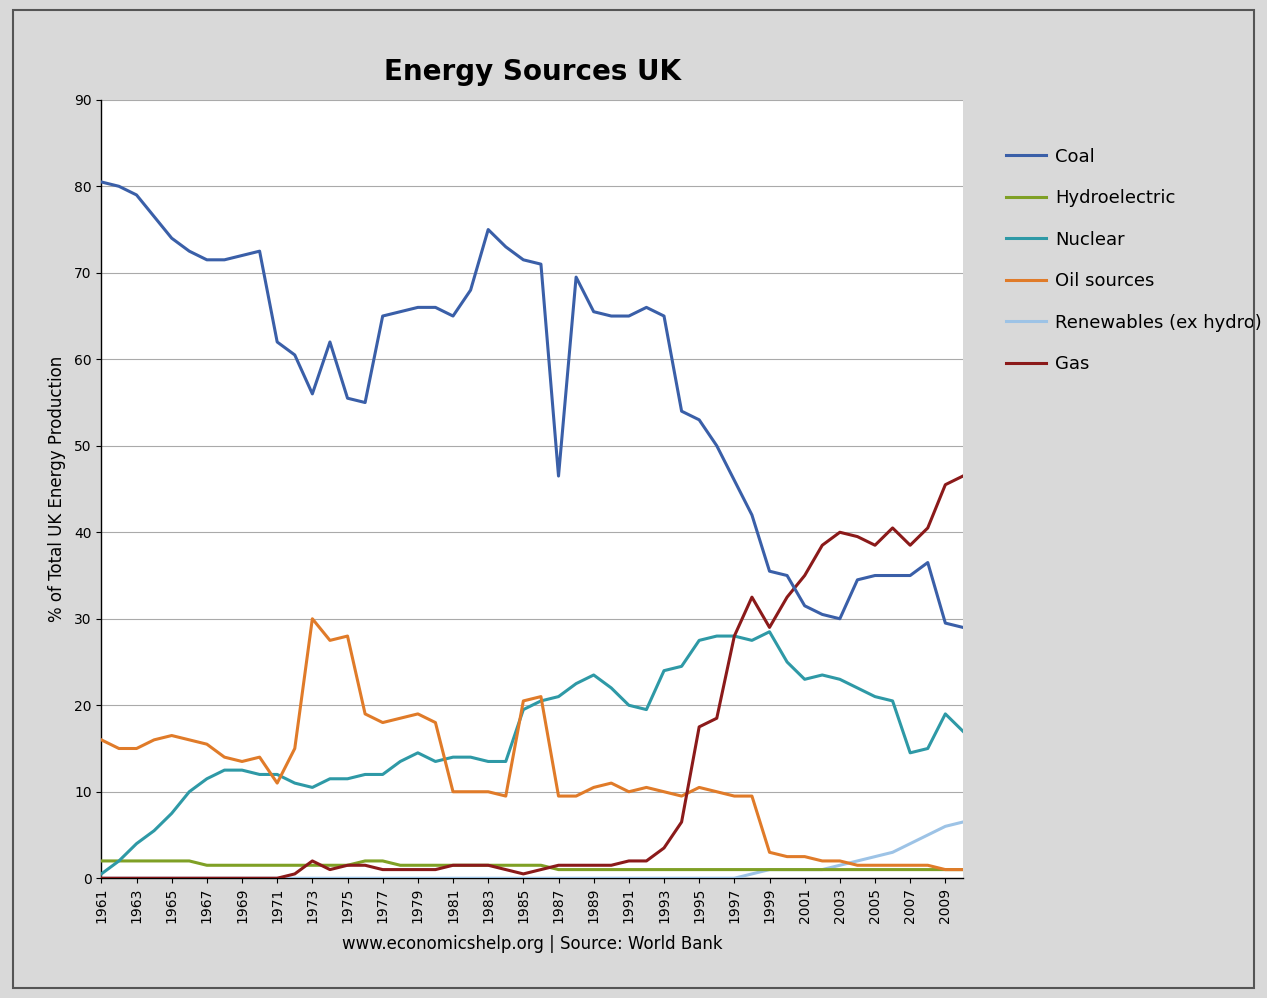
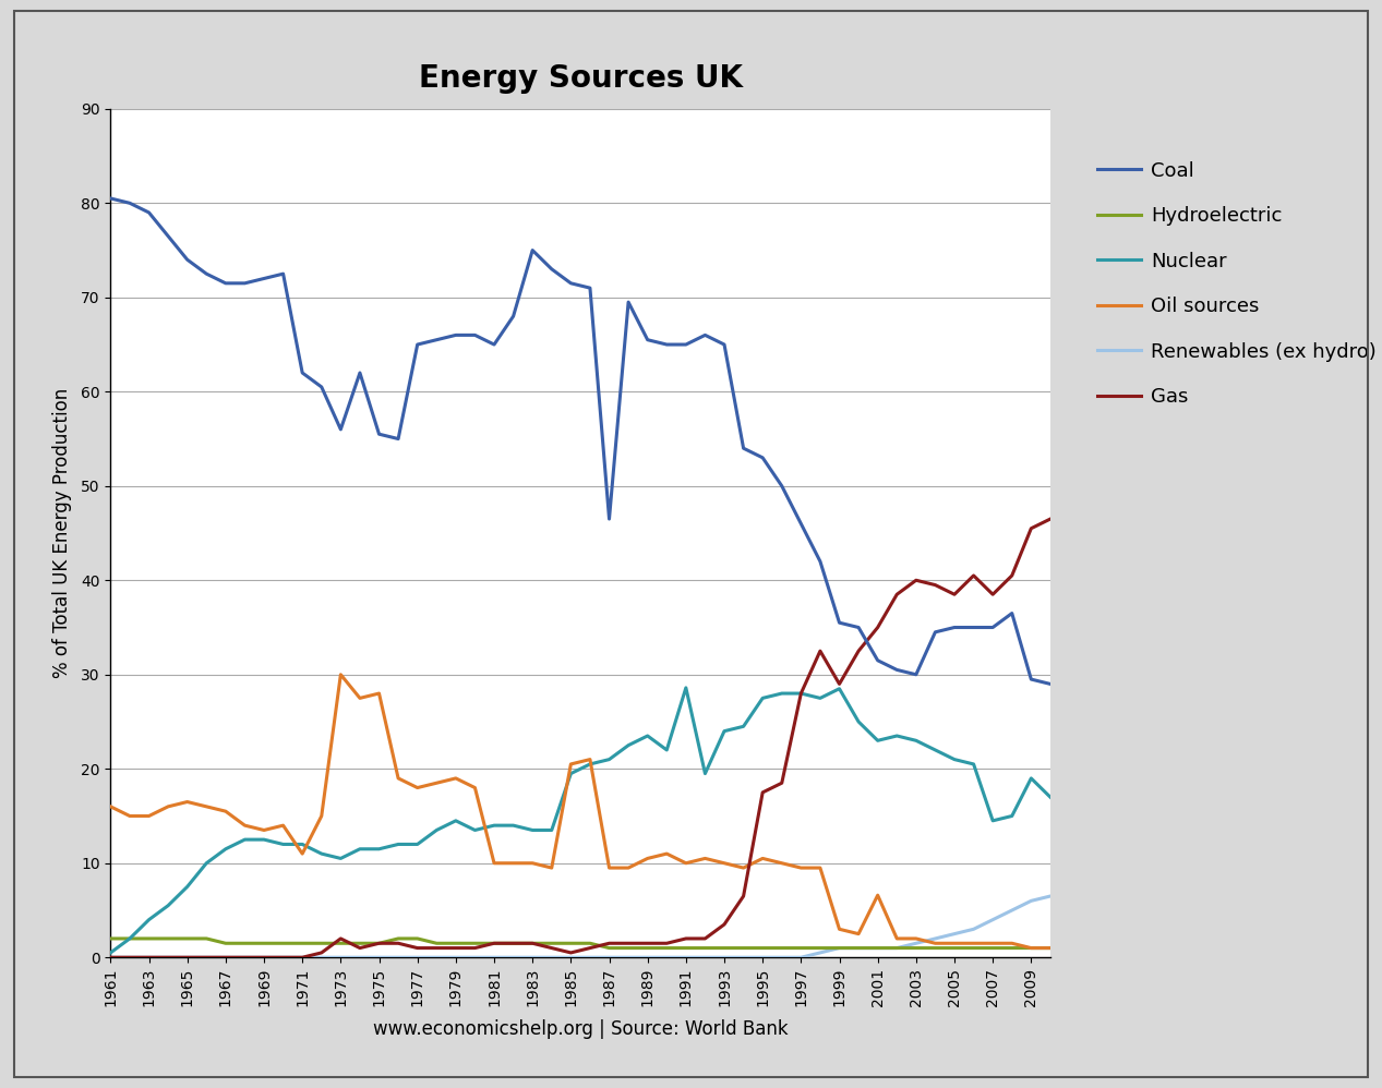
Nuclear/1991: 20.0 -> 28.6
Oil sources/2001: 2.5 -> 6.6
